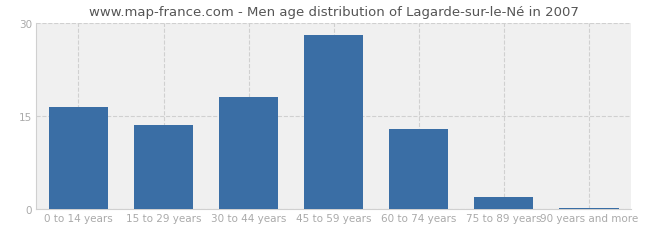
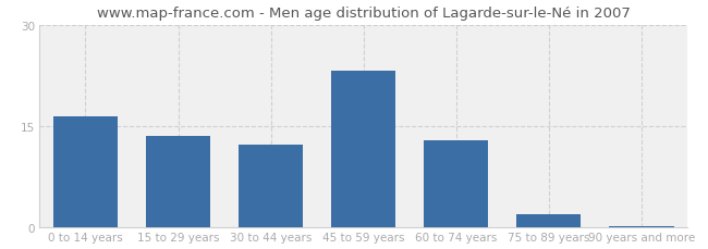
30 to 44 years: 18.0 -> 12.2
45 to 59 years: 28.0 -> 23.2
